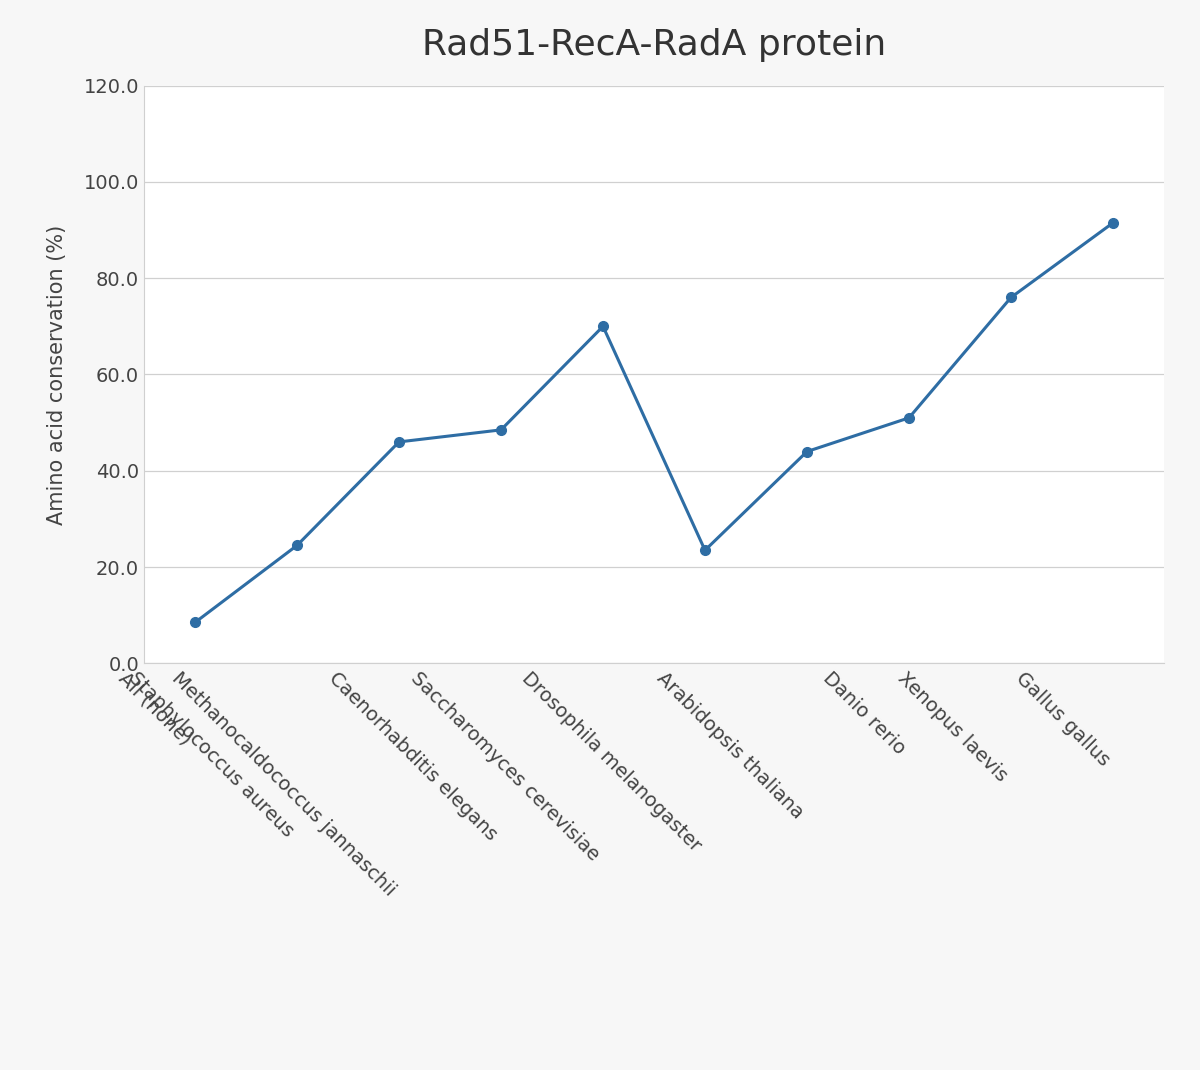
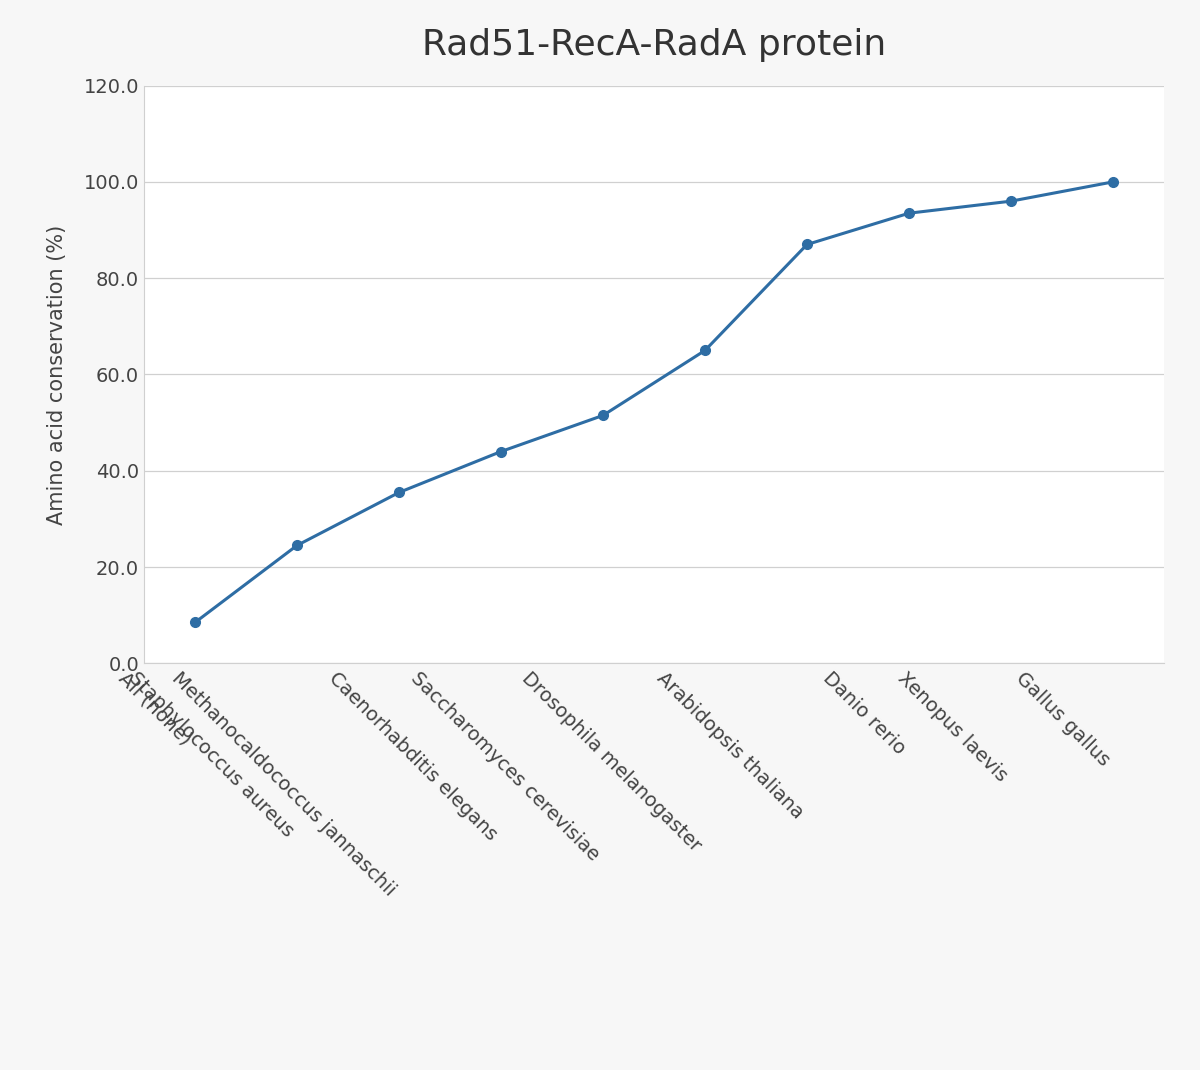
Methanocaldococcus jannaschii: 46.0 -> 35.5
Caenorhabditis elegans: 48.5 -> 44.0
Saccharomyces cerevisiae: 70.0 -> 51.5
Drosophila melanogaster: 23.5 -> 65.0
Arabidopsis thaliana: 44.0 -> 87.0
Danio rerio: 51.0 -> 93.5
Xenopus laevis: 76.0 -> 96.0
Gallus gallus: 91.5 -> 100.0
